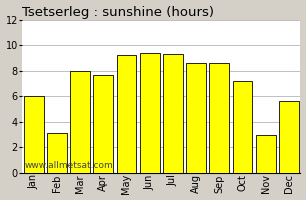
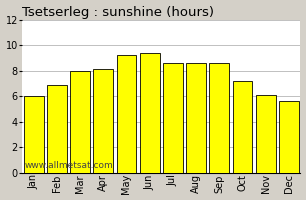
Feb: 3.1 -> 6.9
Apr: 7.7 -> 8.1
Jul: 9.3 -> 8.6
Nov: 3.0 -> 6.1
